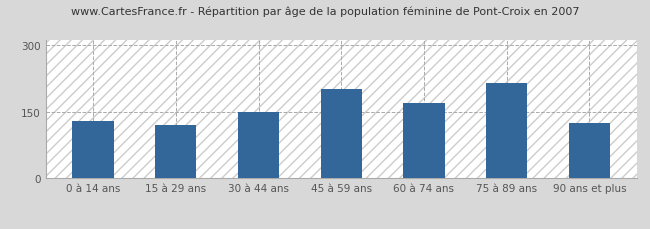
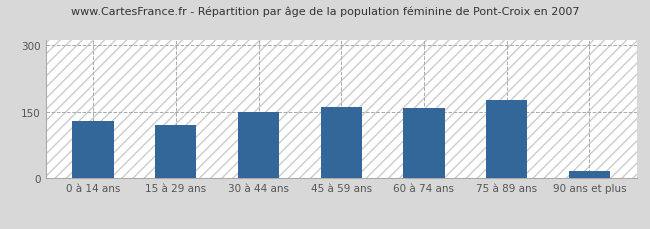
45 à 59 ans: 200 -> 160
60 à 74 ans: 170 -> 158
75 à 89 ans: 215 -> 175
90 ans et plus: 125 -> 17
